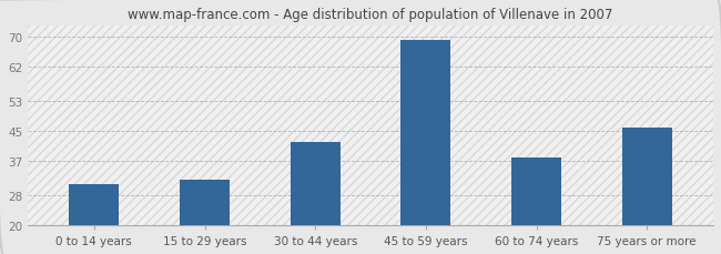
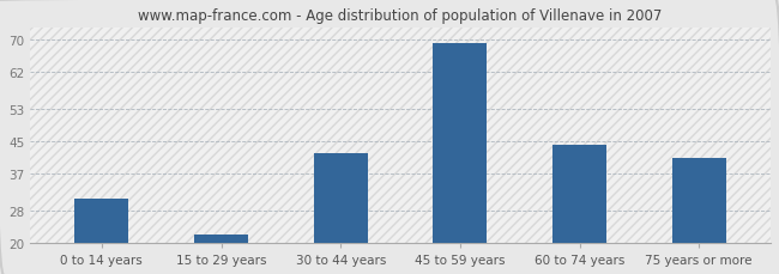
15 to 29 years: 32 -> 22
60 to 74 years: 38 -> 44
75 years or more: 46 -> 41
